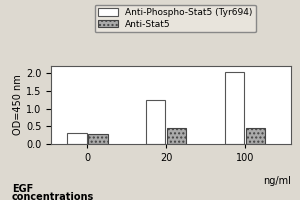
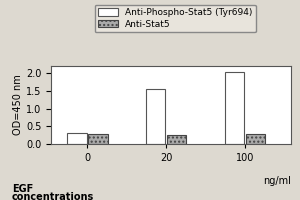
Anti-Phospho-Stat5 (Tyr694)/20: 1.25 -> 1.55
Anti-Stat5/20: 0.45 -> 0.25
Anti-Stat5/100: 0.45 -> 0.27
